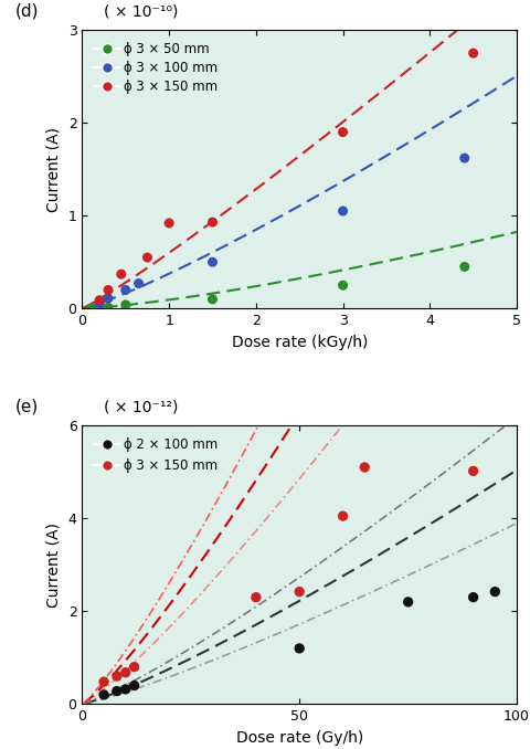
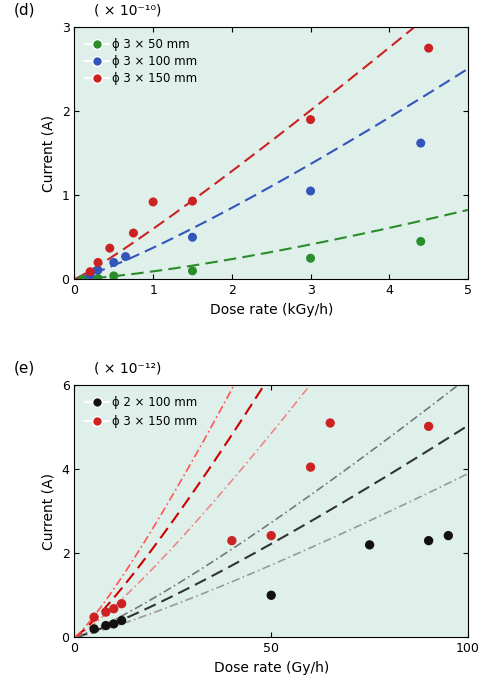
ϕ 2 × 100 mm/50: 1.20 -> 1.00
